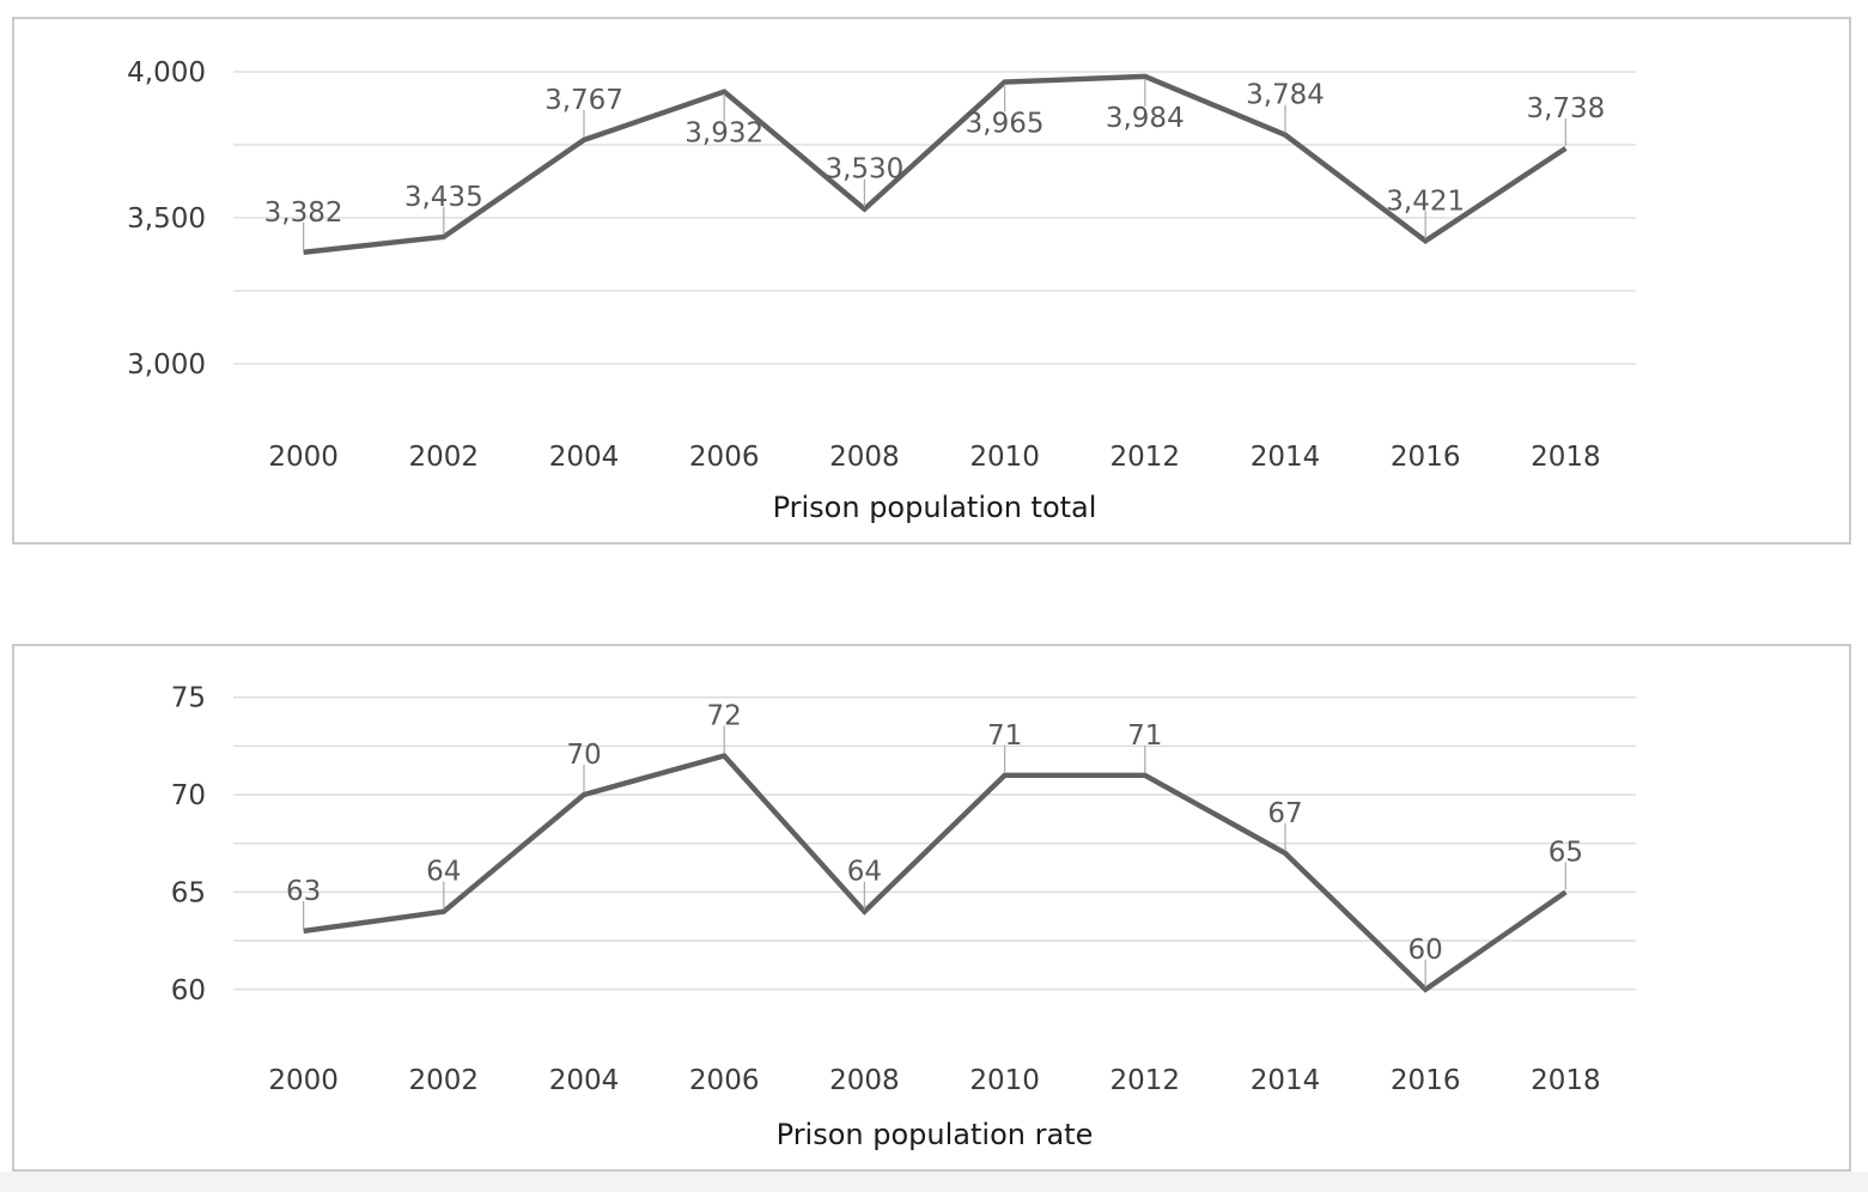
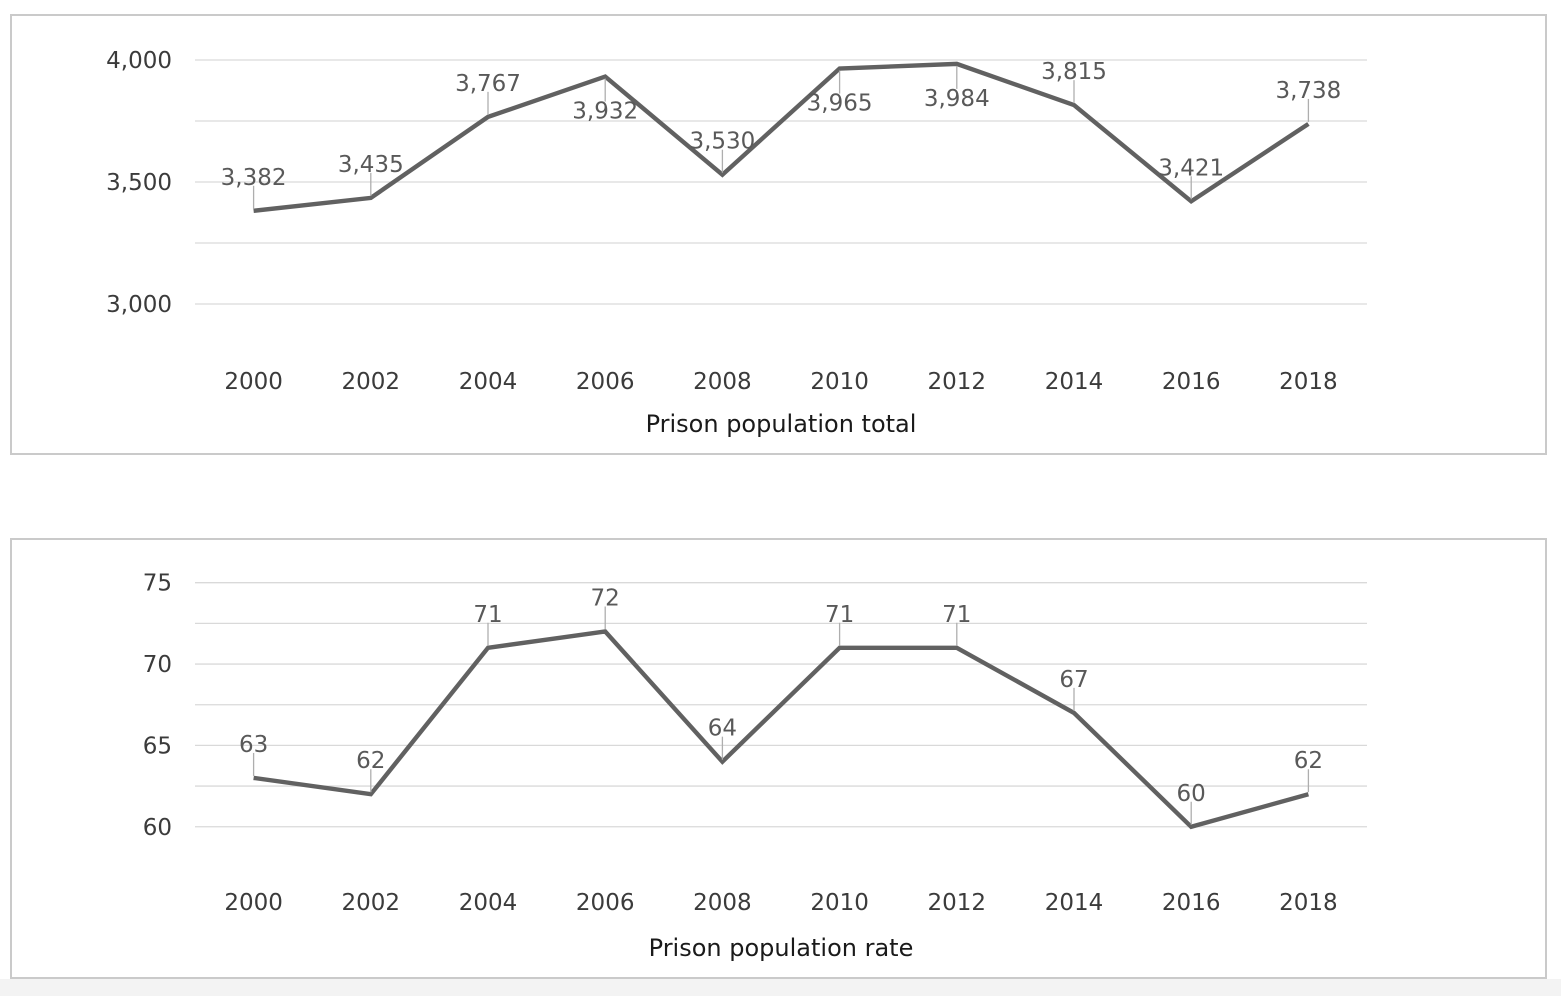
Prison population total/2014: 3,784 -> 3,815
Prison population rate/2002: 64 -> 62
Prison population rate/2004: 70 -> 71
Prison population rate/2018: 65 -> 62
